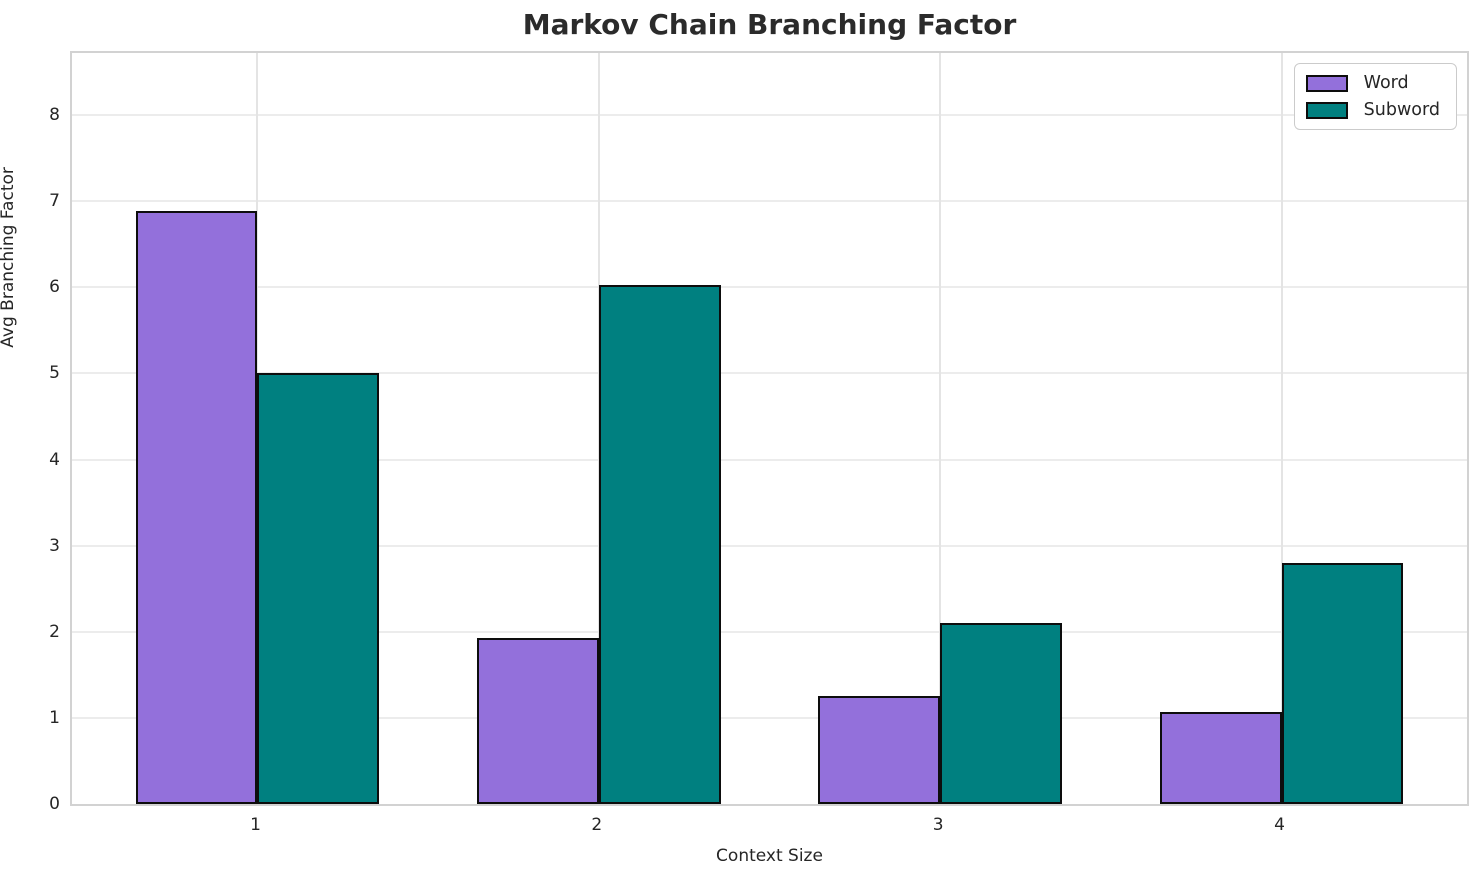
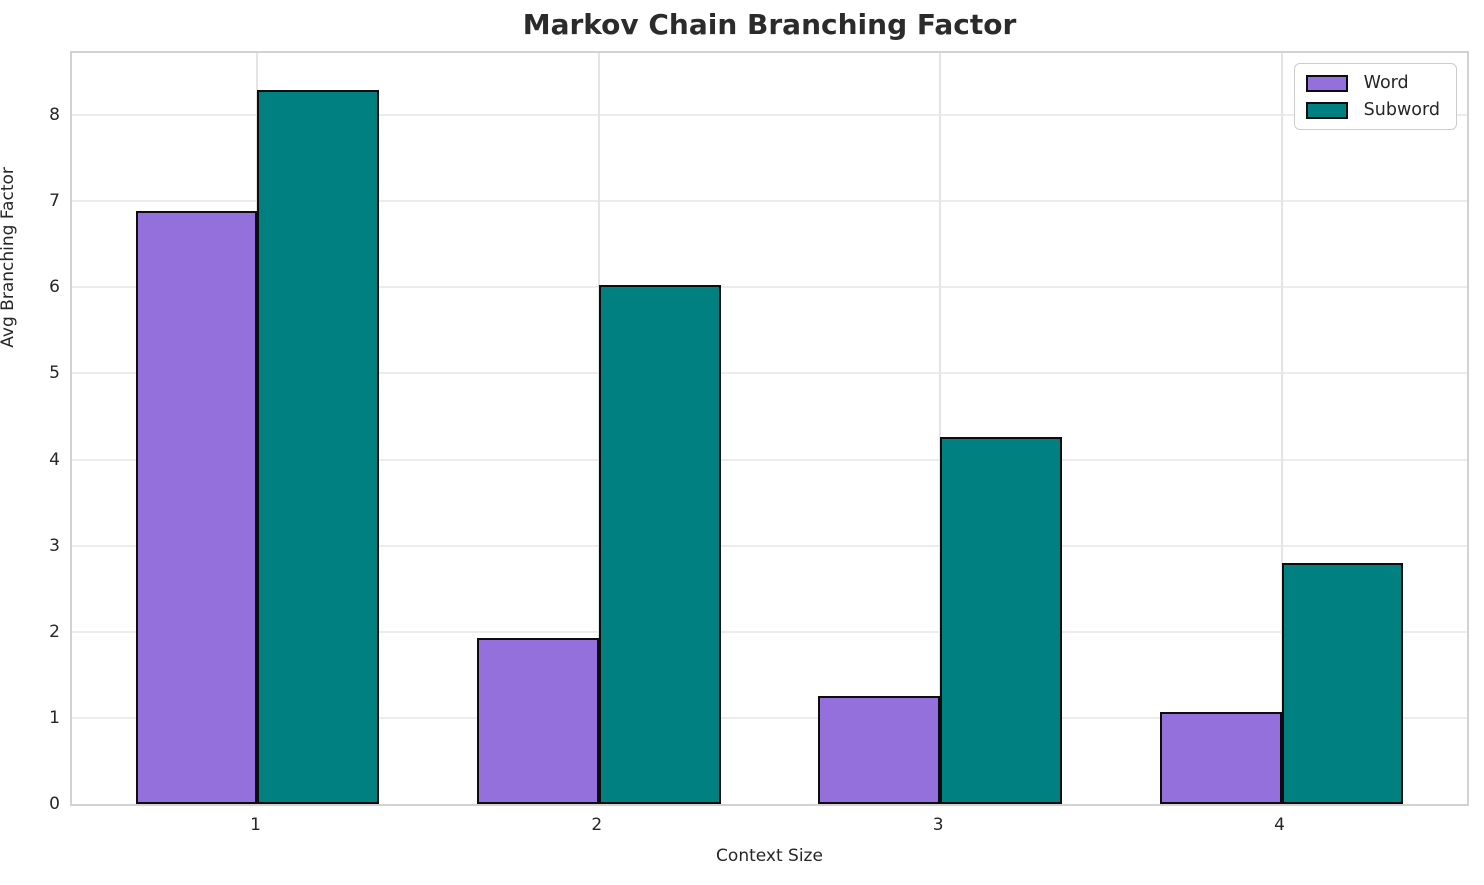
Subword/1: 5.0 -> 8.3
Subword/3: 2.1 -> 4.3
